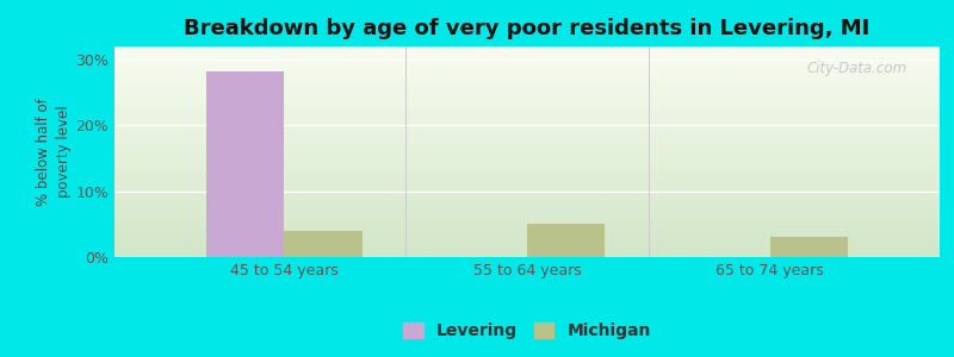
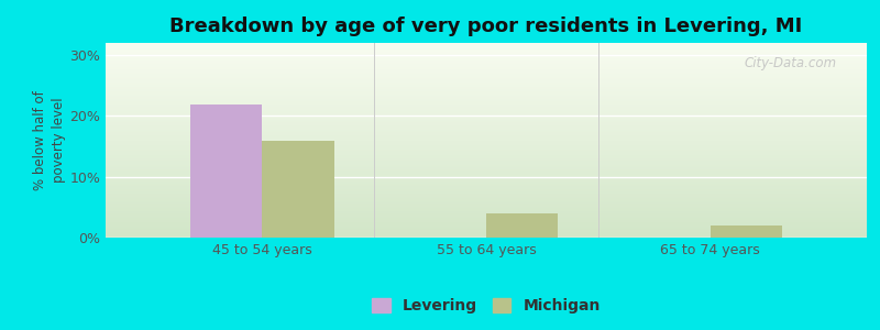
Levering/45 to 54 years: 28.2% -> 21.8%
Michigan/45 to 54 years: 4% -> 16%
Michigan/55 to 64 years: 5% -> 4%
Michigan/65 to 74 years: 3% -> 2%
